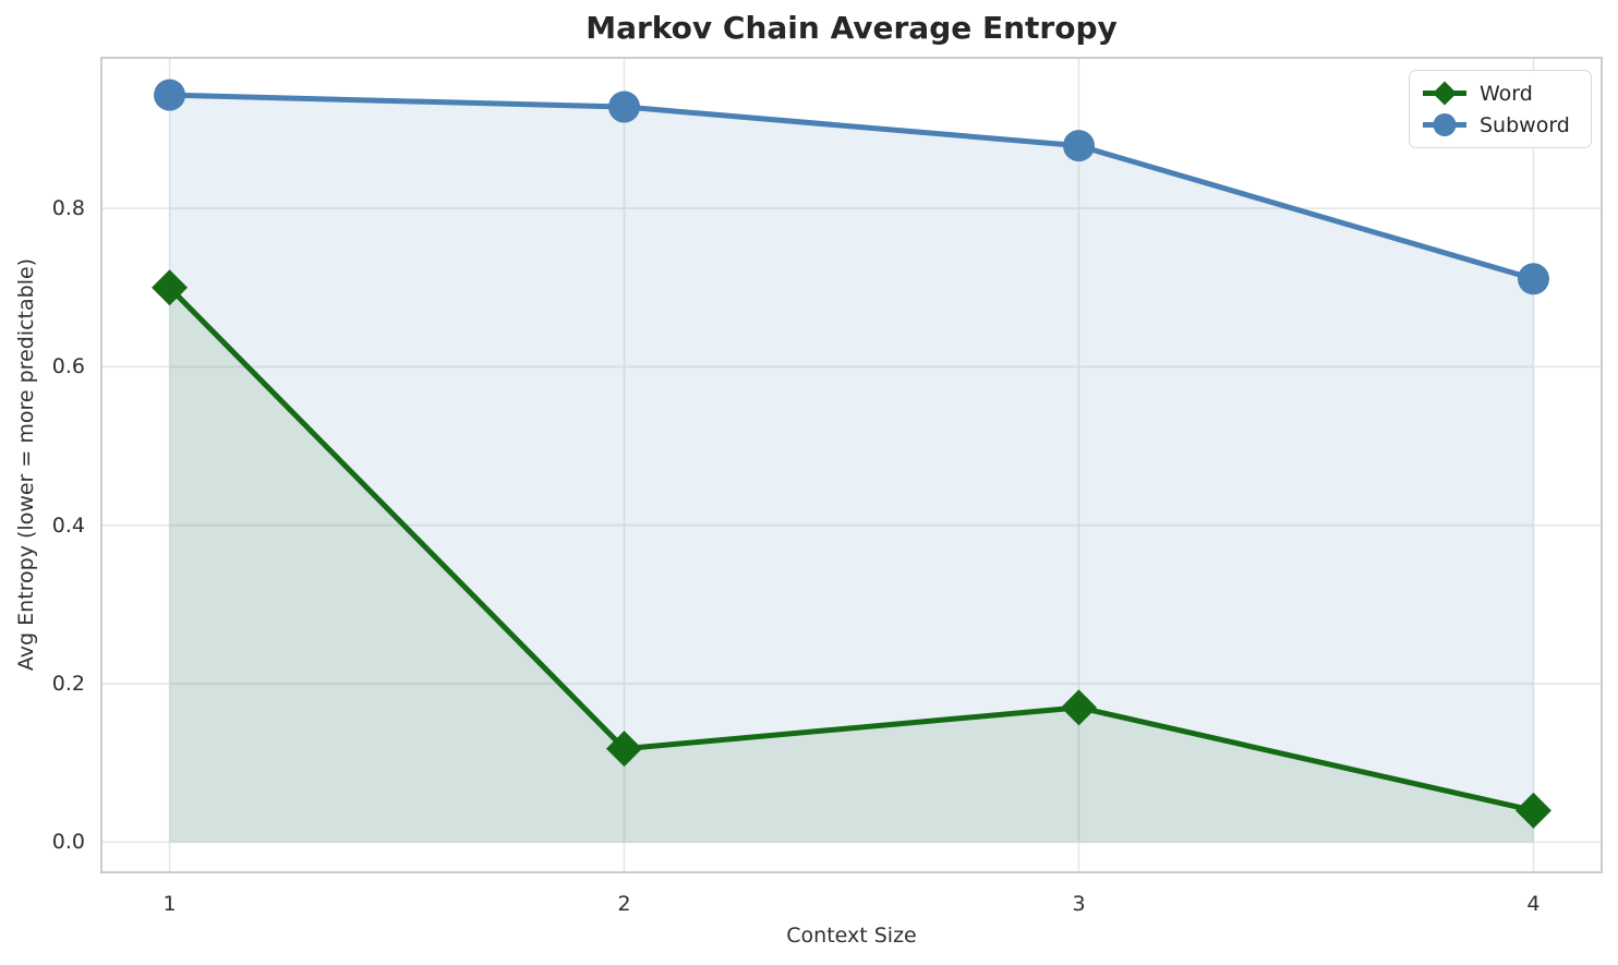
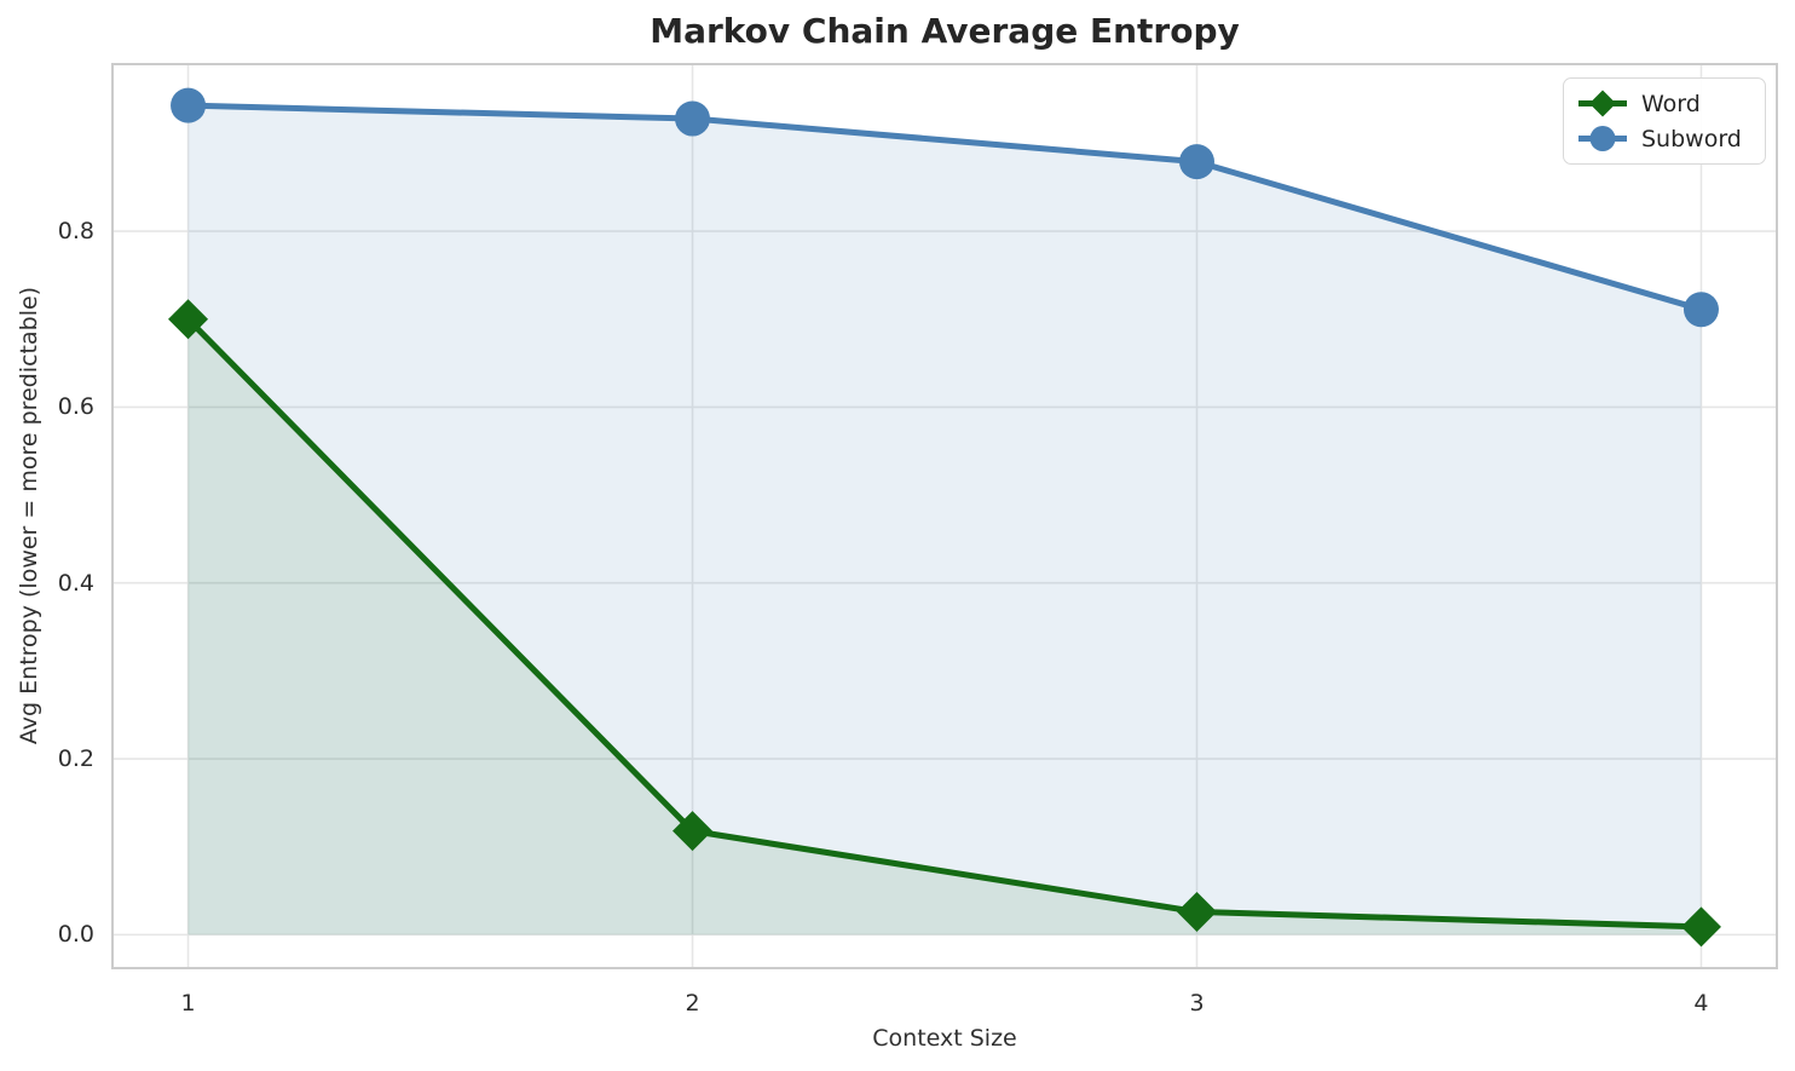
Word/3: 0.17 -> 0.03
Word/4: 0.04 -> 0.01
